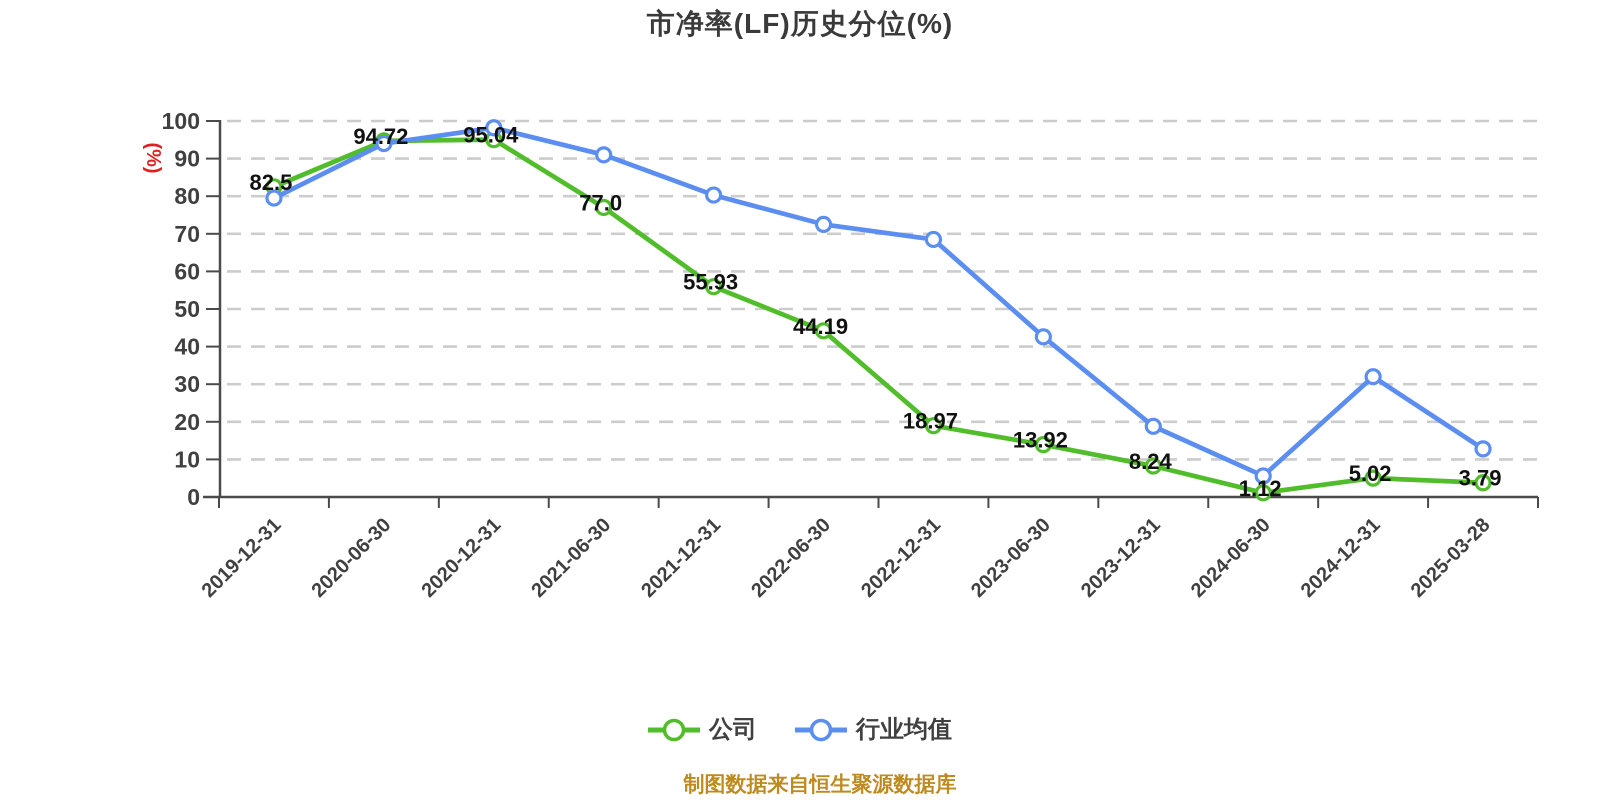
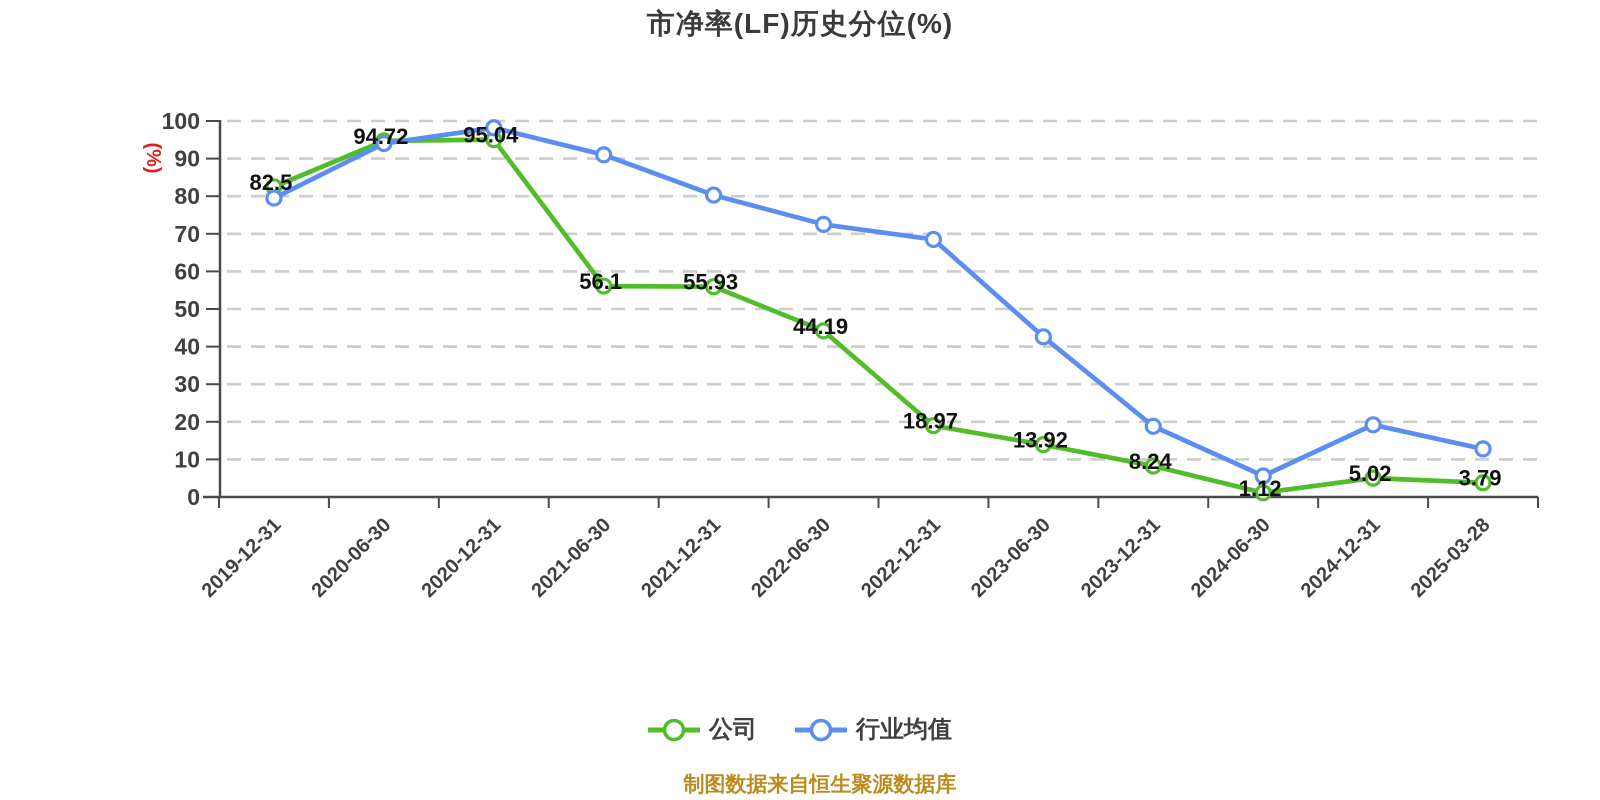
公司/2021-06-30: 77.0 -> 56.1
行业均值/2024-12-31: 32 -> 19
